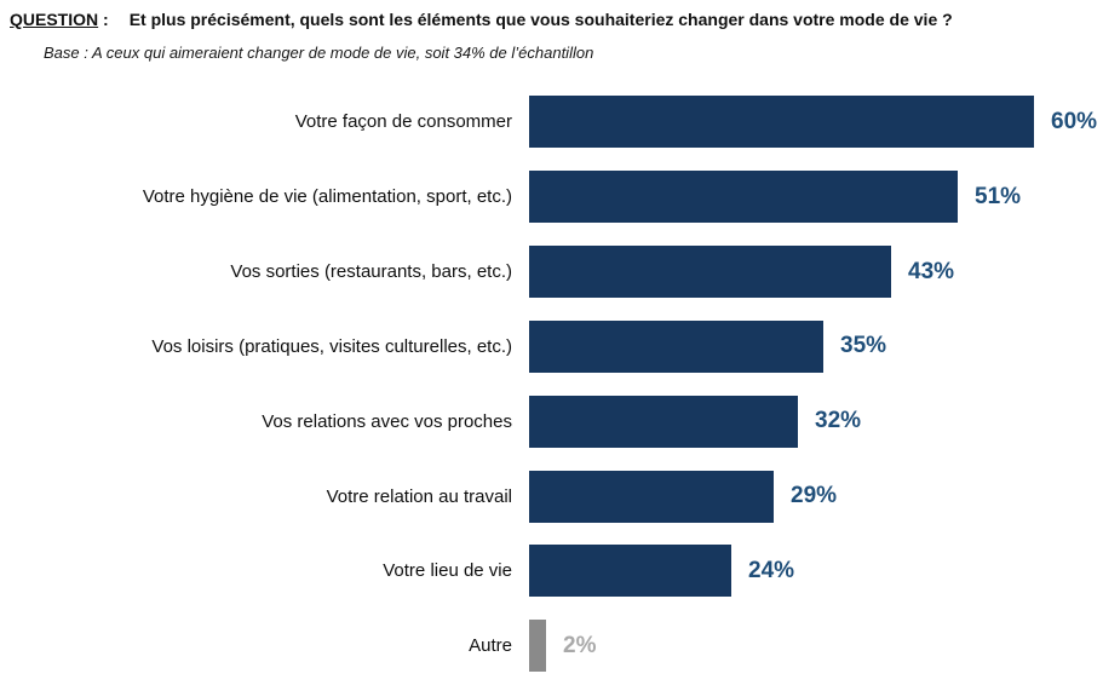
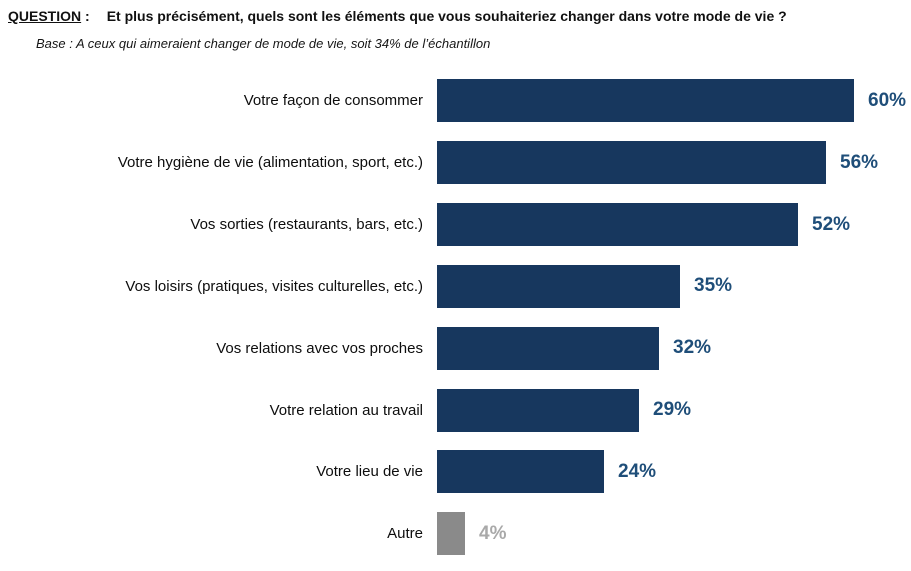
Votre hygiène de vie (alimentation, sport, etc.): 51% -> 56%
Vos sorties (restaurants, bars, etc.): 43% -> 52%
Autre: 2% -> 4%
